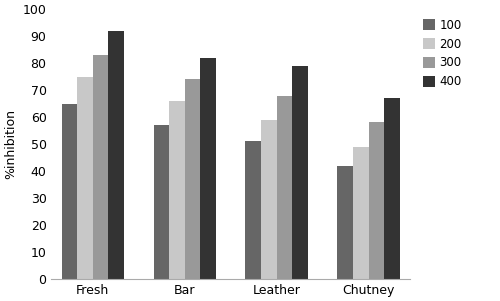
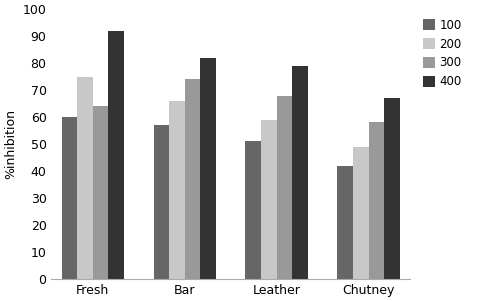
100/Fresh: 65 -> 60
300/Fresh: 83 -> 64
